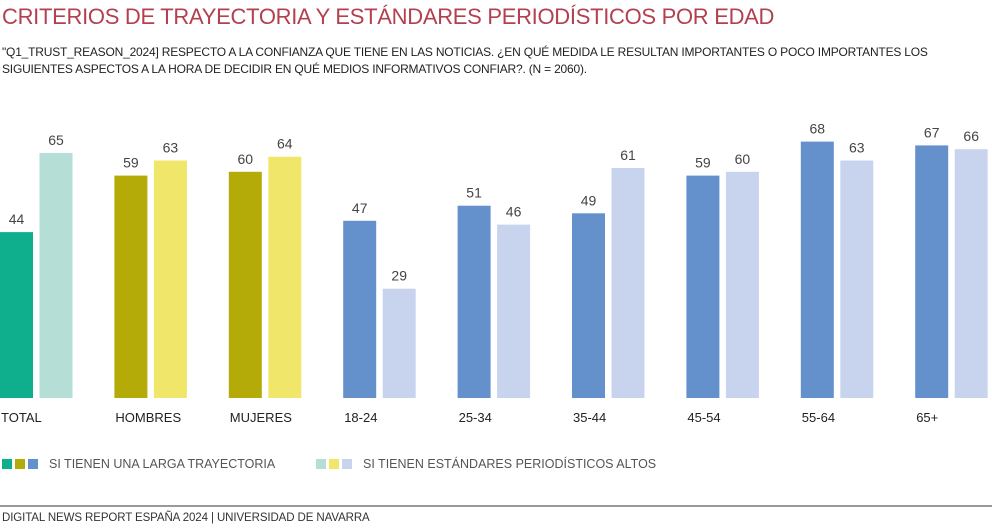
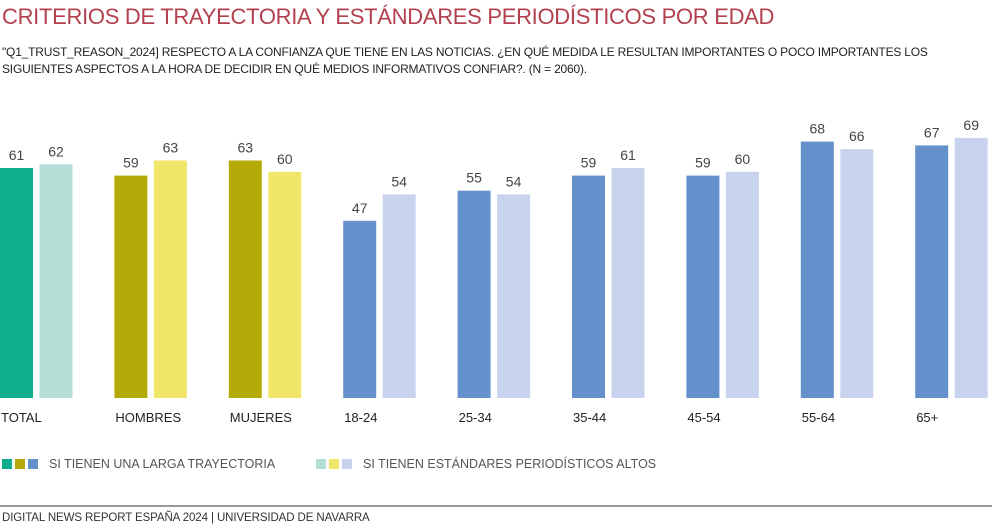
SI TIENEN UNA LARGA TRAYECTORIA/TOTAL: 44 -> 61
SI TIENEN ESTÁNDARES PERIODÍSTICOS ALTOS/TOTAL: 65 -> 62
SI TIENEN UNA LARGA TRAYECTORIA/MUJERES: 60 -> 63
SI TIENEN ESTÁNDARES PERIODÍSTICOS ALTOS/MUJERES: 64 -> 60
SI TIENEN ESTÁNDARES PERIODÍSTICOS ALTOS/18-24: 29 -> 54
SI TIENEN UNA LARGA TRAYECTORIA/25-34: 51 -> 55
SI TIENEN ESTÁNDARES PERIODÍSTICOS ALTOS/25-34: 46 -> 54
SI TIENEN UNA LARGA TRAYECTORIA/35-44: 49 -> 59
SI TIENEN ESTÁNDARES PERIODÍSTICOS ALTOS/55-64: 63 -> 66
SI TIENEN ESTÁNDARES PERIODÍSTICOS ALTOS/65+: 66 -> 69
